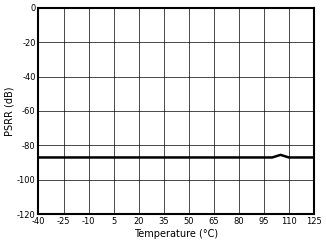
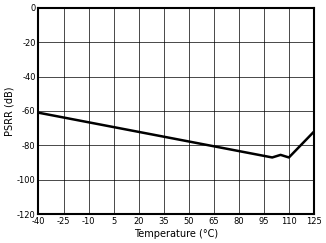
-40: -87 -> -61
125: -87 -> -72
